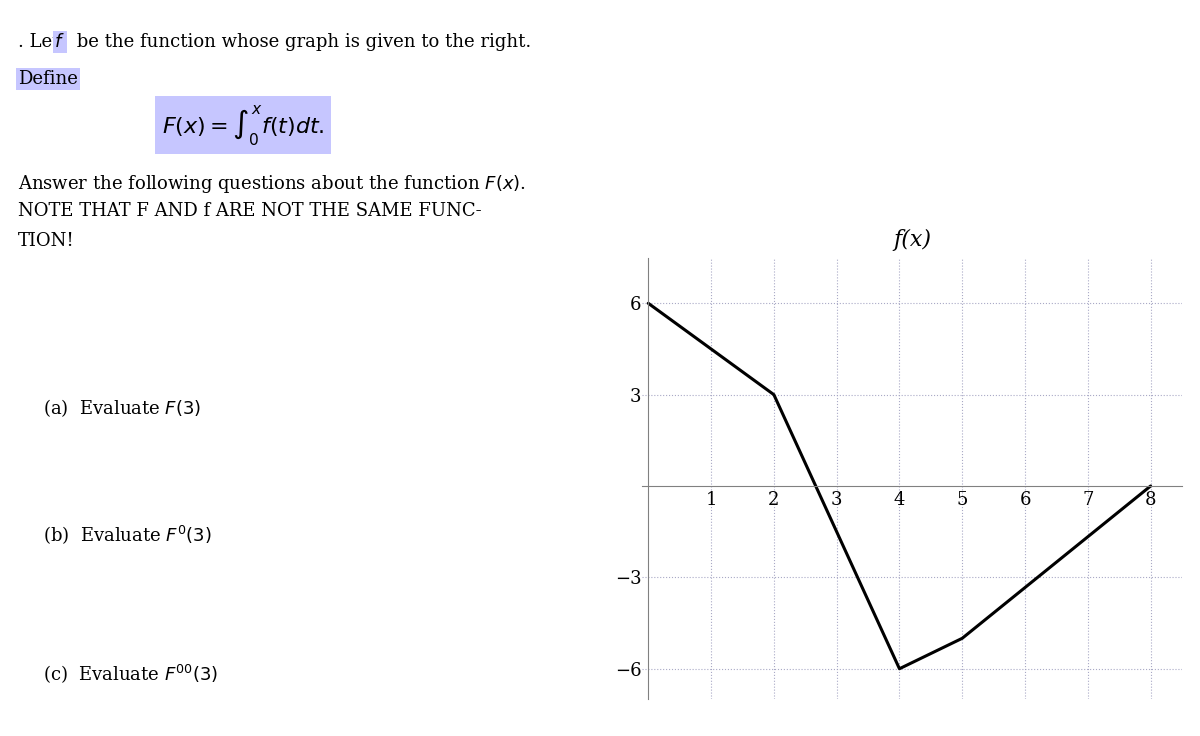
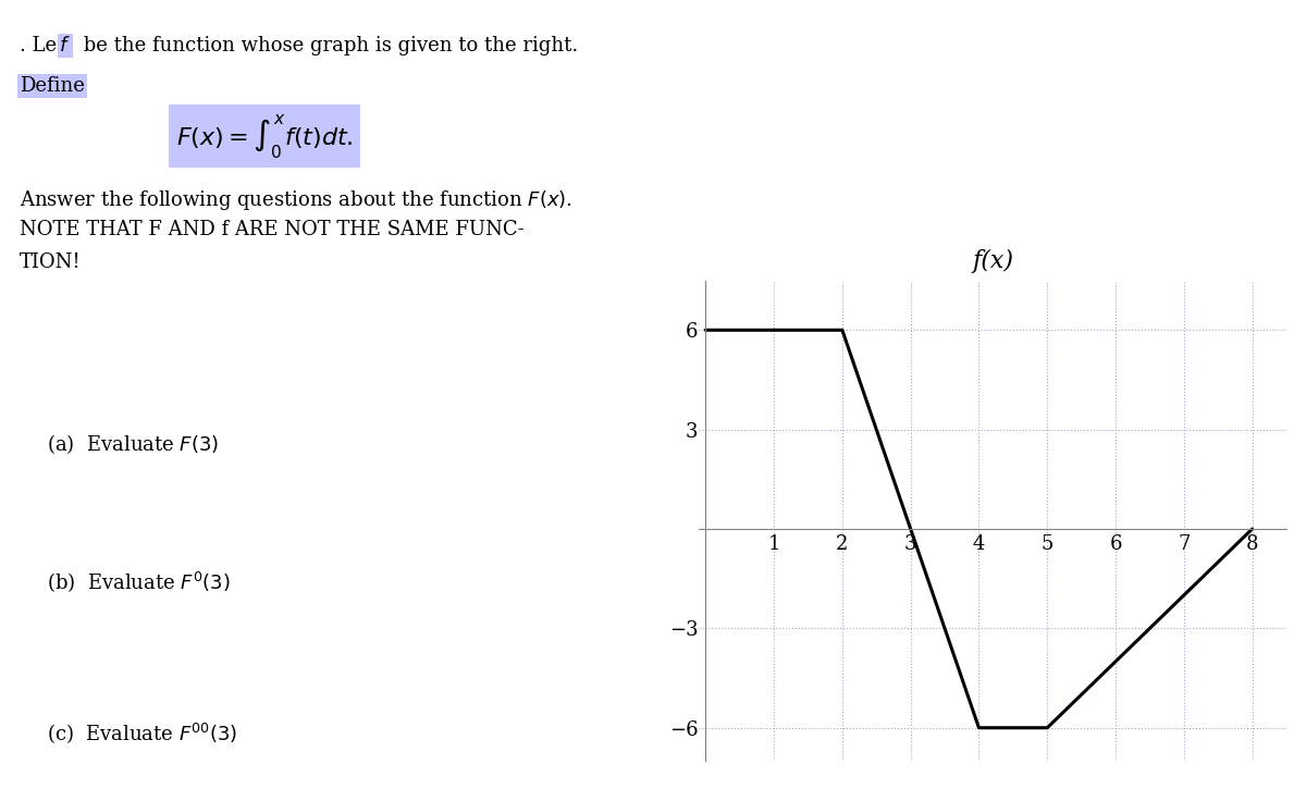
2: 3 -> 6
5: -5 -> -6
